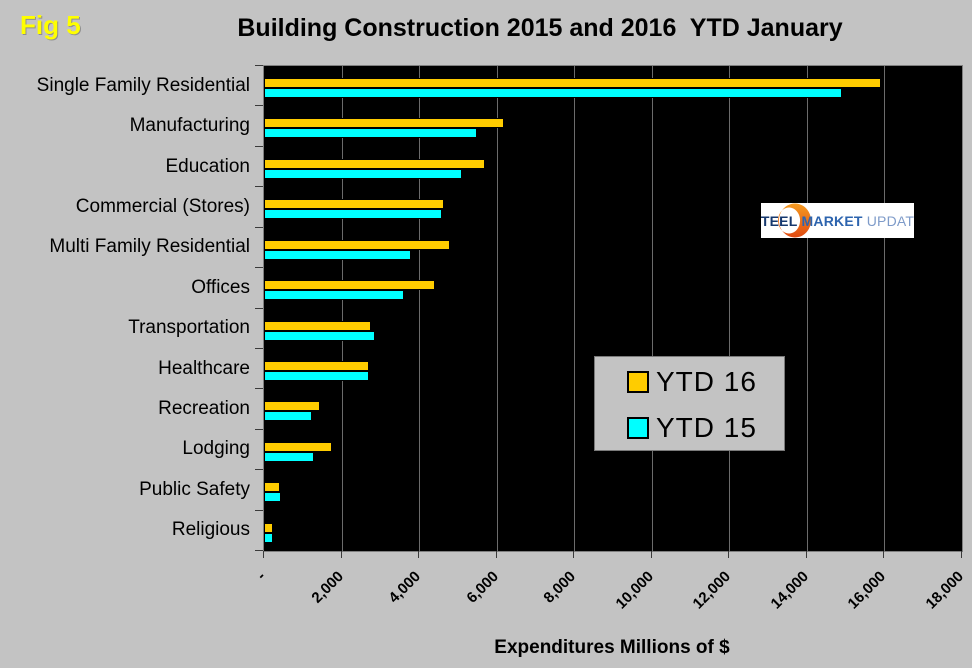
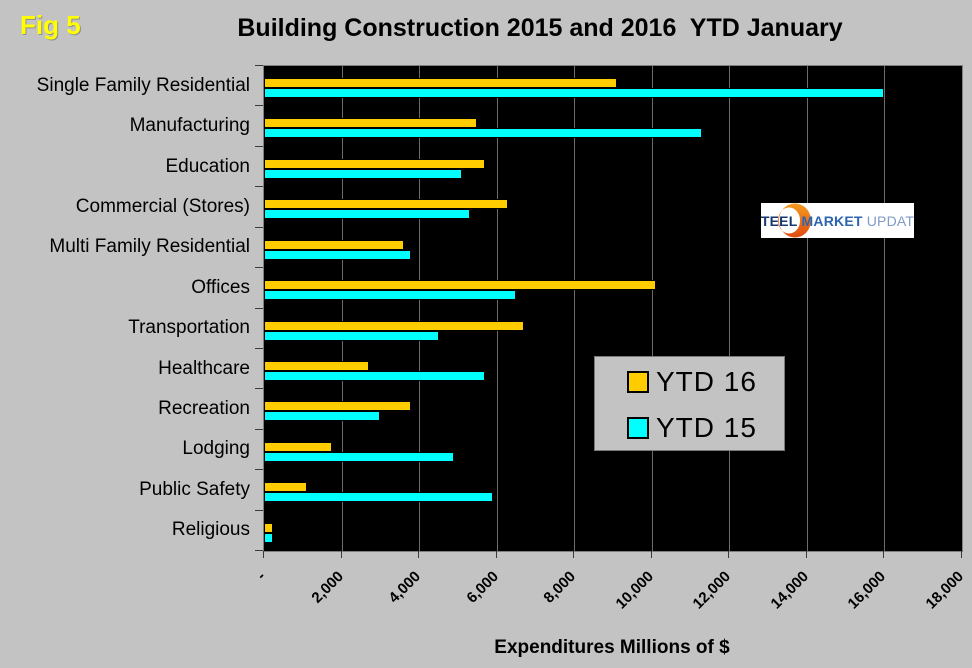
YTD 16/Single Family Residential: 15900 -> 9100
YTD 15/Single Family Residential: 14900 -> 16000
YTD 16/Manufacturing: 6200 -> 5500
YTD 15/Manufacturing: 5500 -> 11300
YTD 16/Commercial (Stores): 4600 -> 6300
YTD 15/Commercial (Stores): 4600 -> 5300
YTD 16/Multi Family Residential: 4800 -> 3600
YTD 16/Offices: 4400 -> 10100
YTD 15/Offices: 3600 -> 6500
YTD 16/Transportation: 2800 -> 6700
YTD 15/Transportation: 2800 -> 4500
YTD 15/Healthcare: 2700 -> 5700
YTD 16/Recreation: 1400 -> 3800
YTD 15/Recreation: 1200 -> 3000
YTD 15/Lodging: 1300 -> 4900
YTD 16/Public Safety: 400 -> 1100
YTD 15/Public Safety: 400 -> 5900
